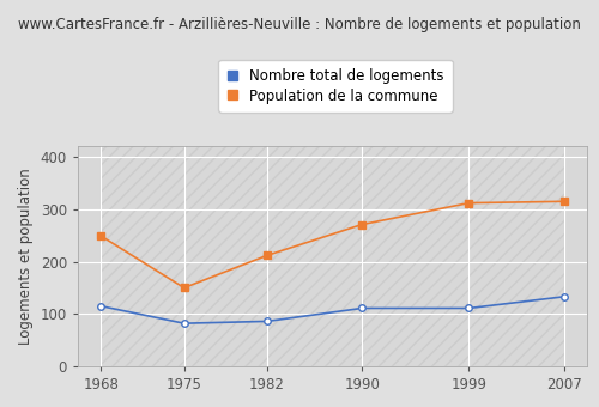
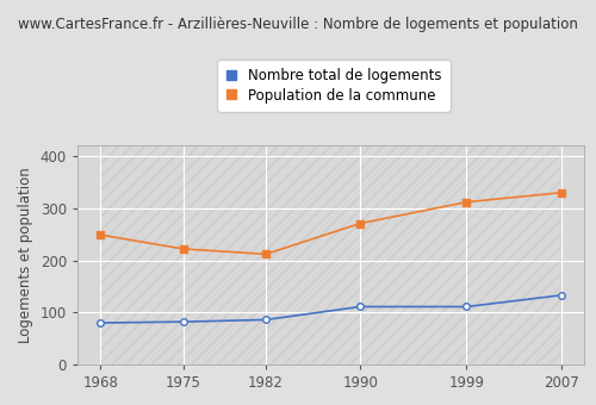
Nombre total de logements/1968: 115 -> 80
Population de la commune/1975: 150 -> 222
Population de la commune/2007: 315 -> 330
